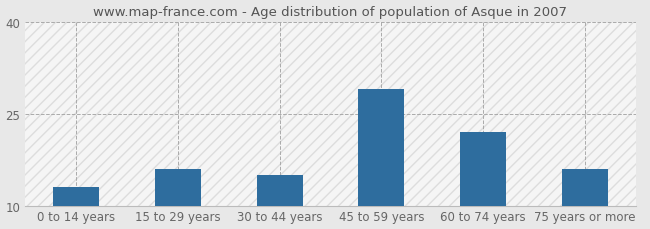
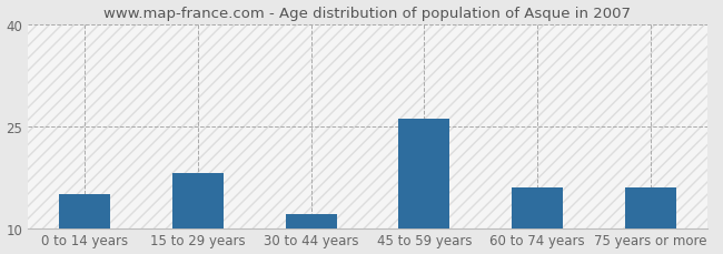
0 to 14 years: 13 -> 15
15 to 29 years: 16 -> 18
30 to 44 years: 15 -> 12
45 to 59 years: 29 -> 26
60 to 74 years: 22 -> 16
